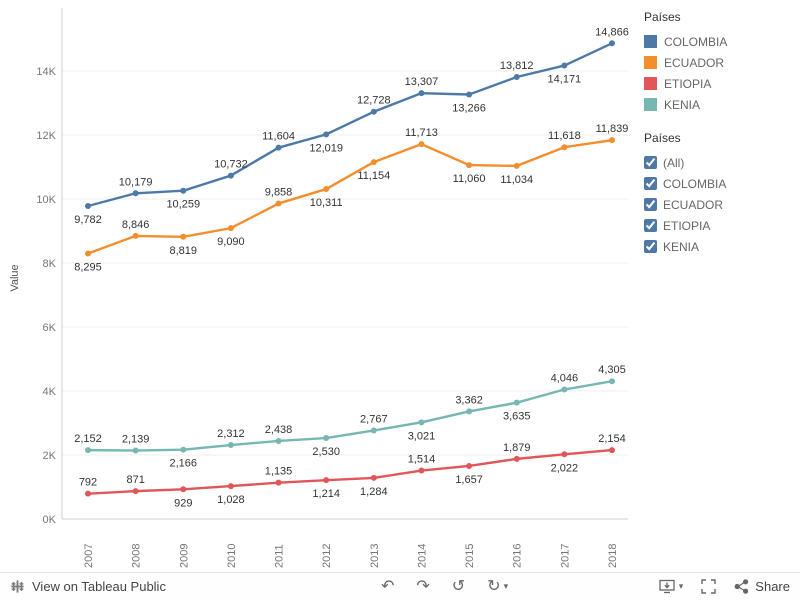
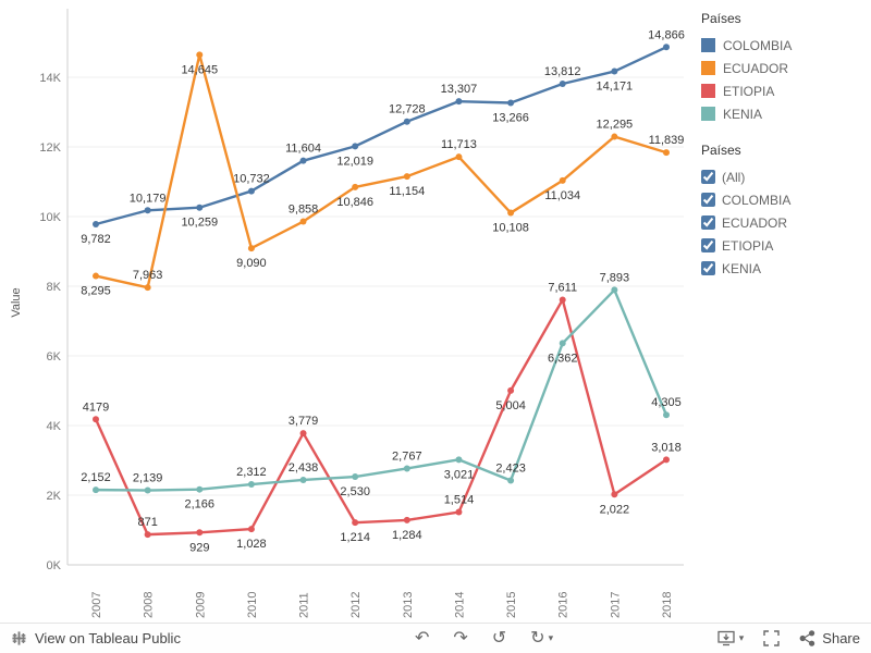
ETIOPIA/2007: 792 -> 4179
ECUADOR/2008: 8,846 -> 7,963
ECUADOR/2009: 8,819 -> 14,645
ETIOPIA/2011: 1,135 -> 3,779
ECUADOR/2012: 10,311 -> 10,846
ECUADOR/2015: 11,060 -> 10,108
ETIOPIA/2015: 1,657 -> 5,004
KENIA/2015: 3,362 -> 2,423
ETIOPIA/2016: 1,879 -> 7,611
KENIA/2016: 3,635 -> 6,362
ECUADOR/2017: 11,618 -> 12,295
KENIA/2017: 4,046 -> 7,893
ETIOPIA/2018: 2,154 -> 3,018
